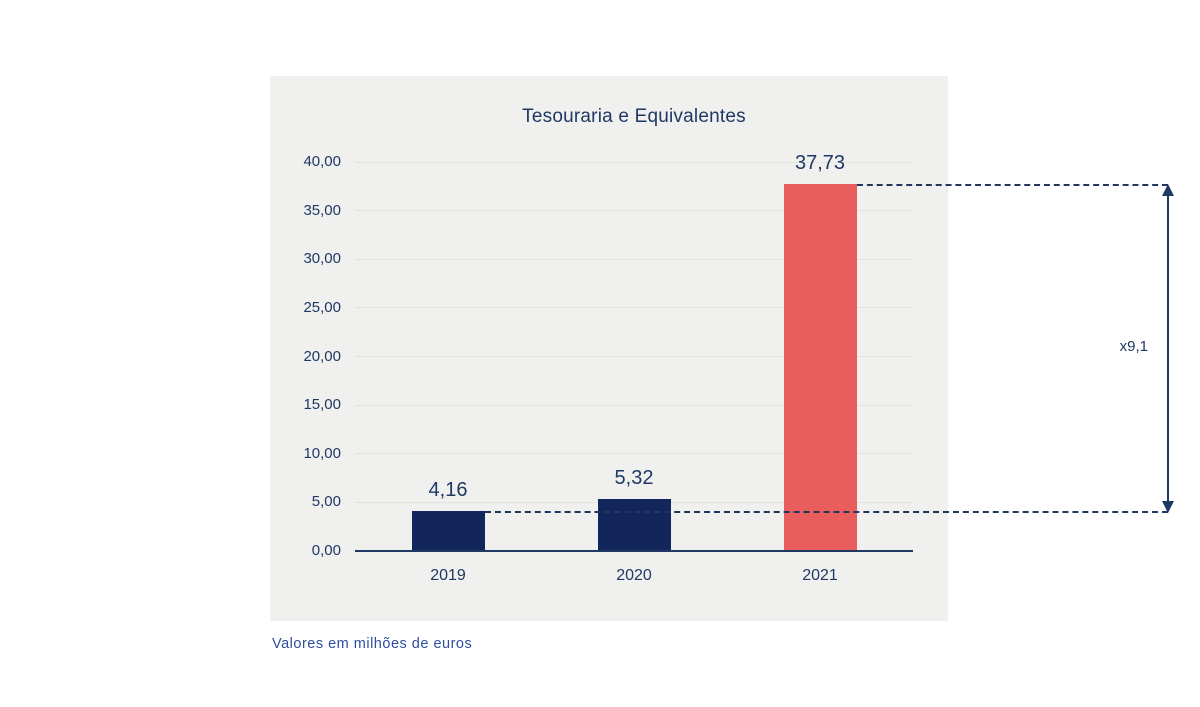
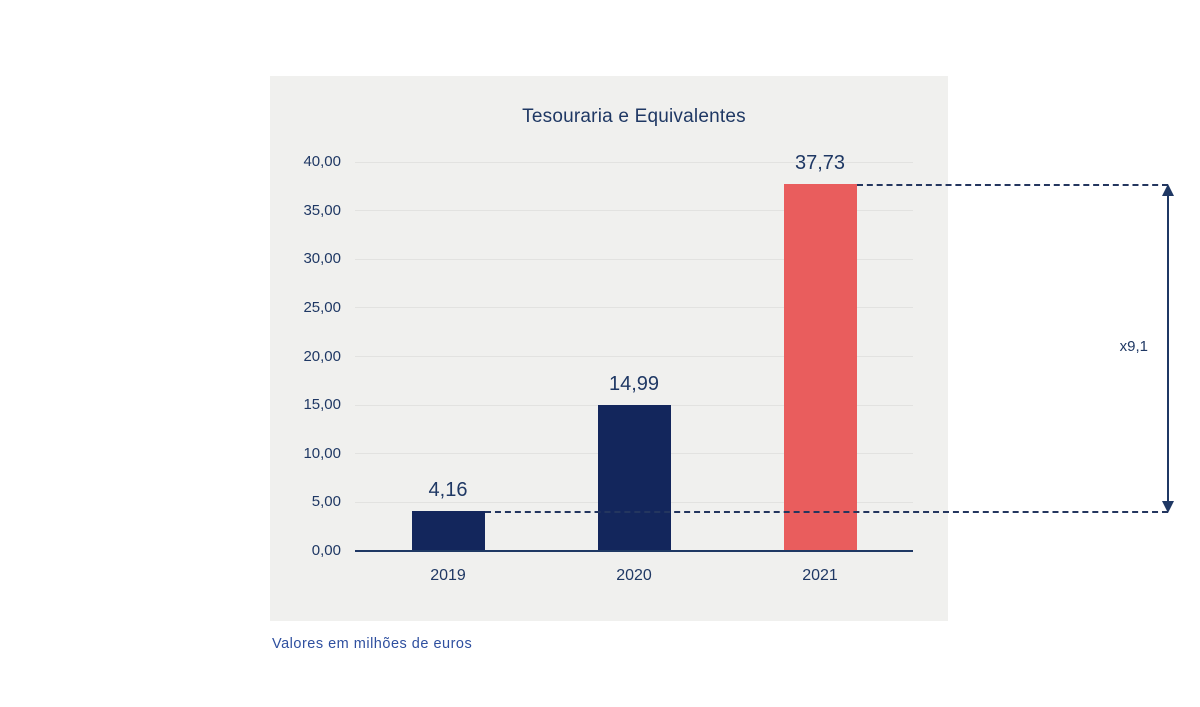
2020: 5,32 -> 14,99
